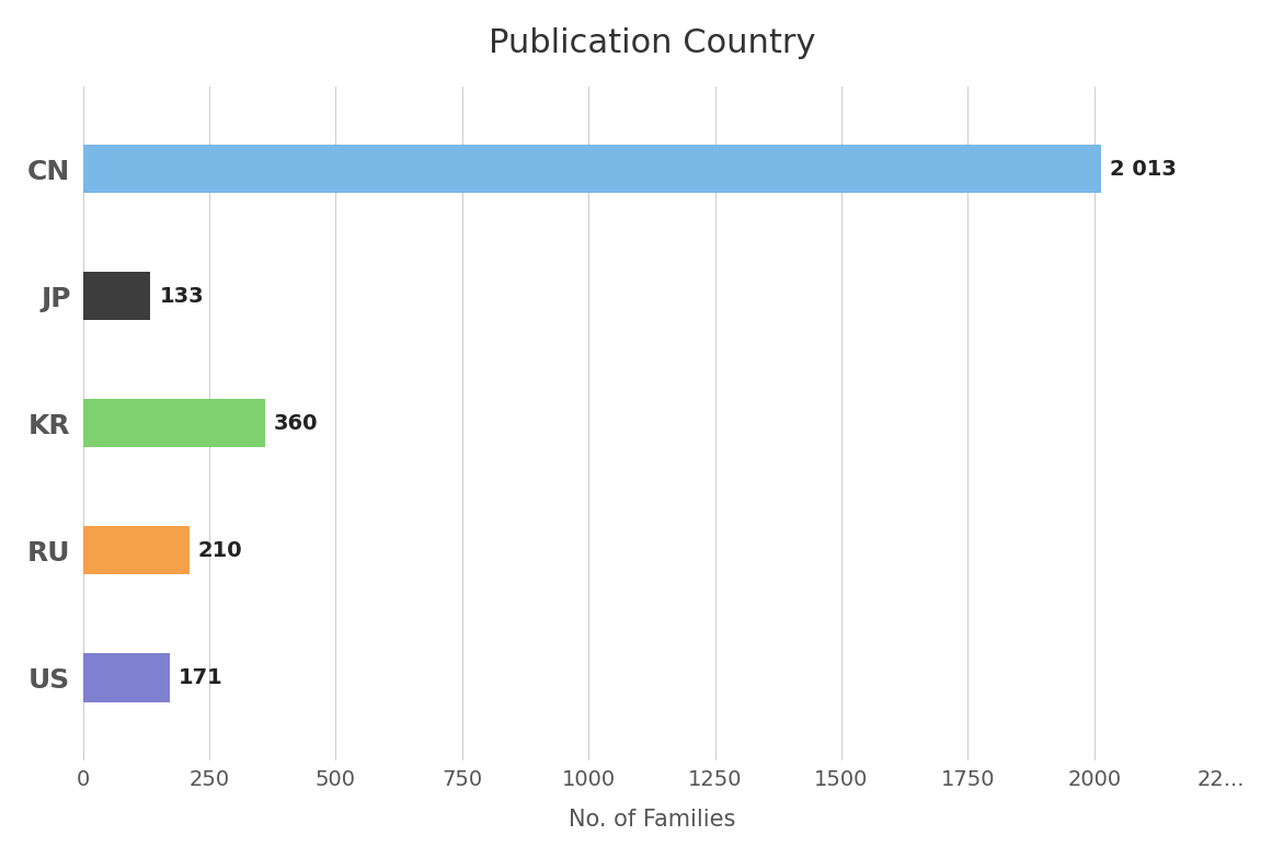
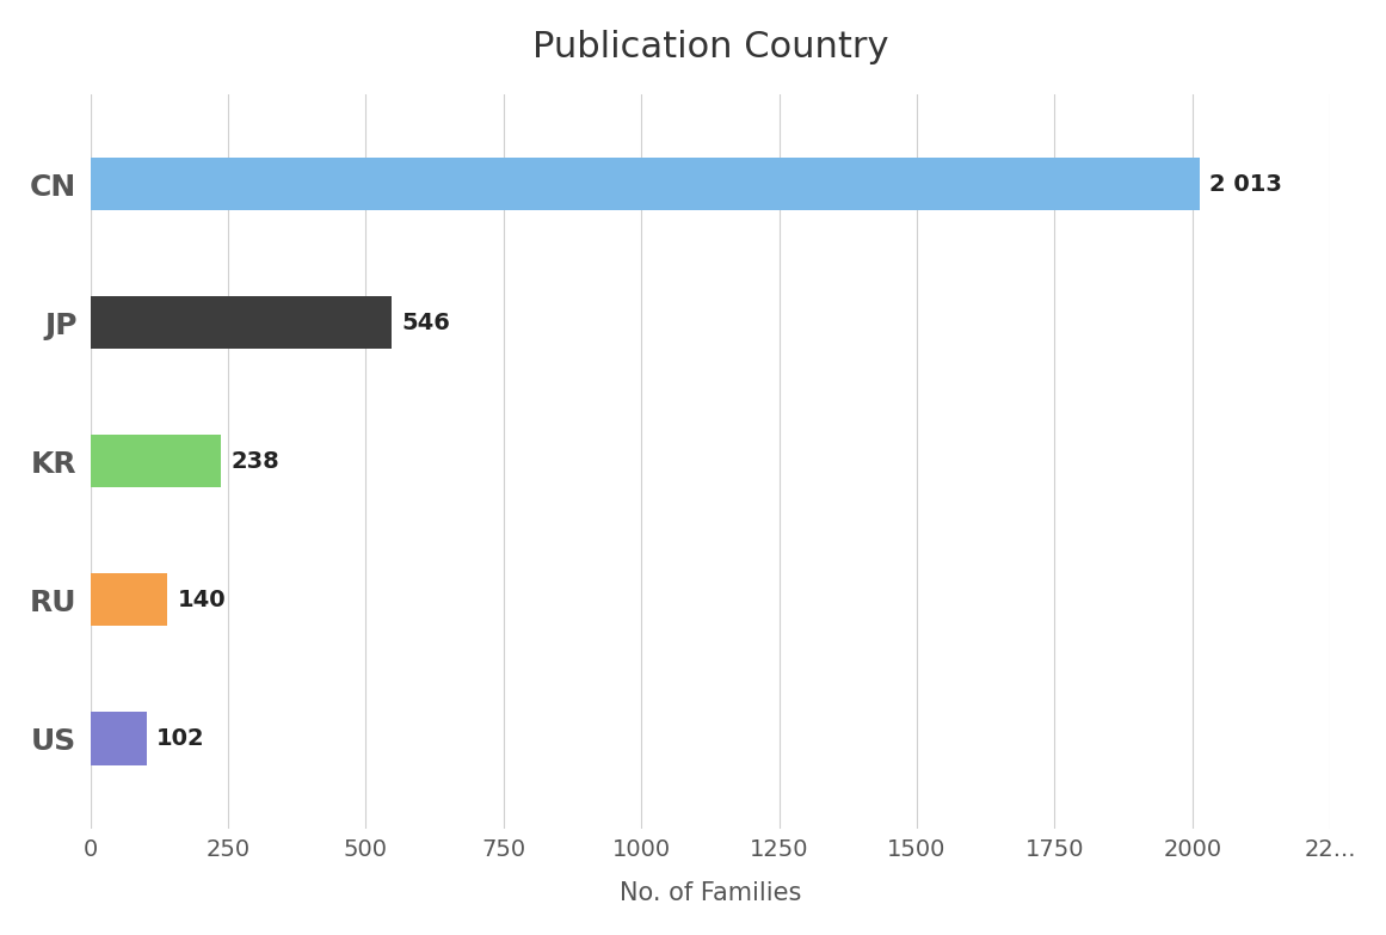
JP: 133 -> 546
KR: 360 -> 238
RU: 210 -> 140
US: 171 -> 102
